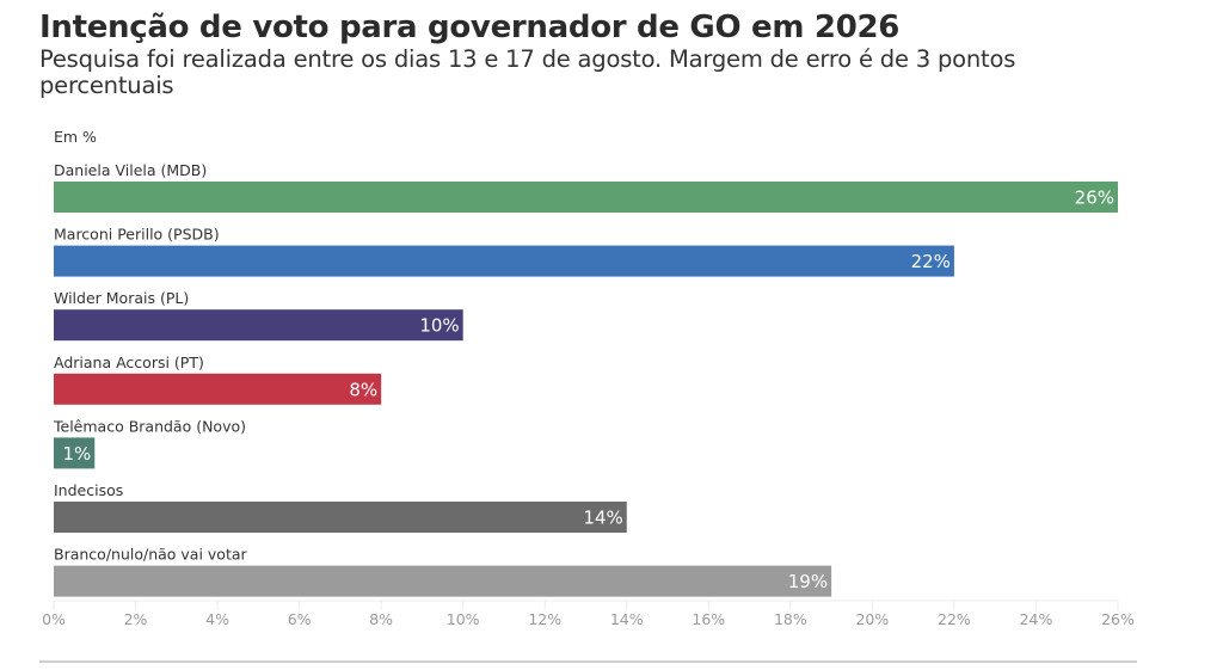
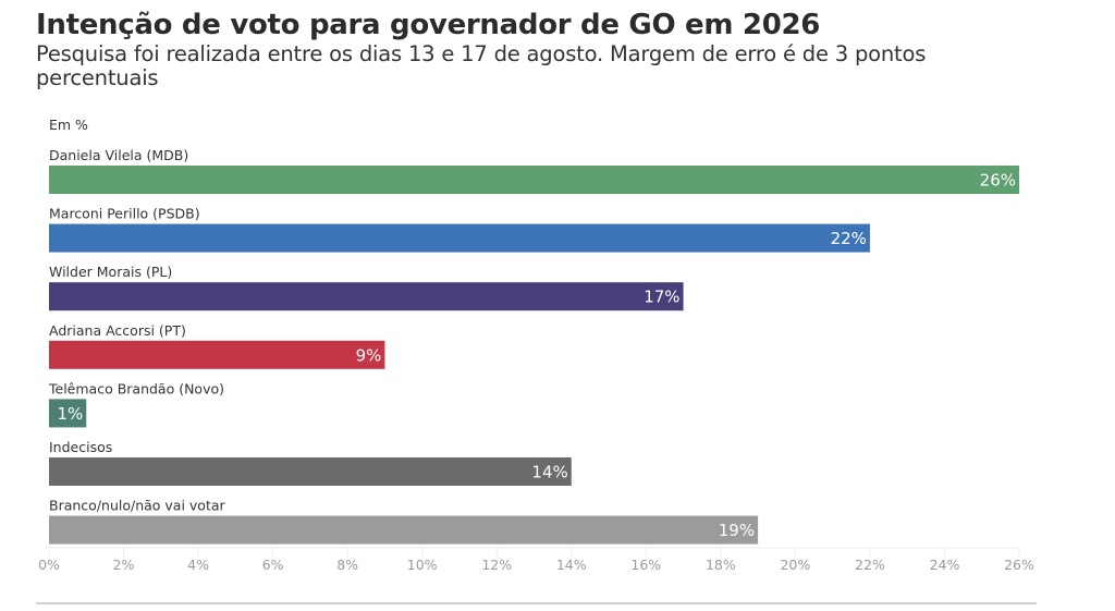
Wilder Morais (PL): 10% -> 17%
Adriana Accorsi (PT): 8% -> 9%
